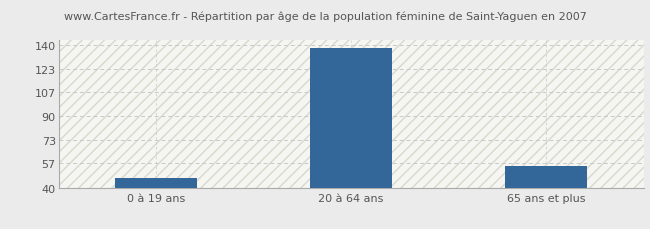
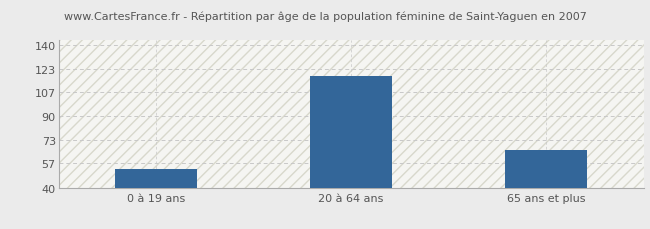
0 à 19 ans: 47 -> 53
20 à 64 ans: 138 -> 118
65 ans et plus: 55 -> 66
